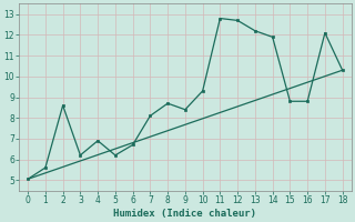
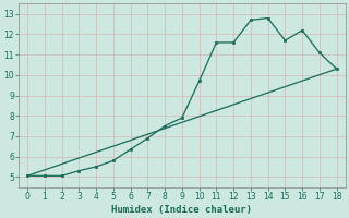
1: 5.6 -> 5.0
2: 8.6 -> 5.0
3: 6.2 -> 5.3
4: 6.9 -> 5.5
5: 6.2 -> 5.8
6: 6.7 -> 6.3
7: 8.1 -> 6.9
8: 8.7 -> 7.5
9: 8.4 -> 7.9
10: 9.3 -> 9.7
11: 12.8 -> 11.6
12: 12.7 -> 11.6
13: 12.2 -> 12.7
14: 11.9 -> 12.8
15: 8.8 -> 11.7
16: 8.8 -> 12.2
17: 12.1 -> 11.1
